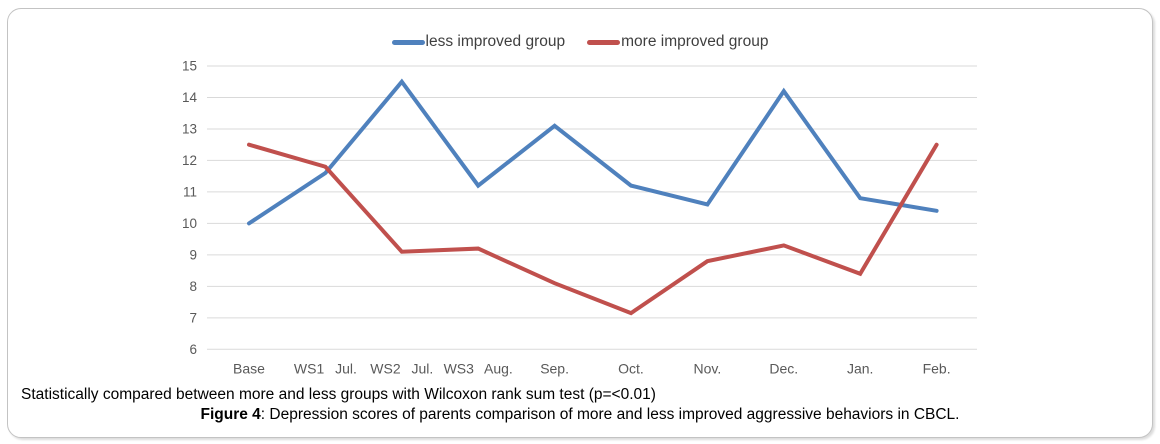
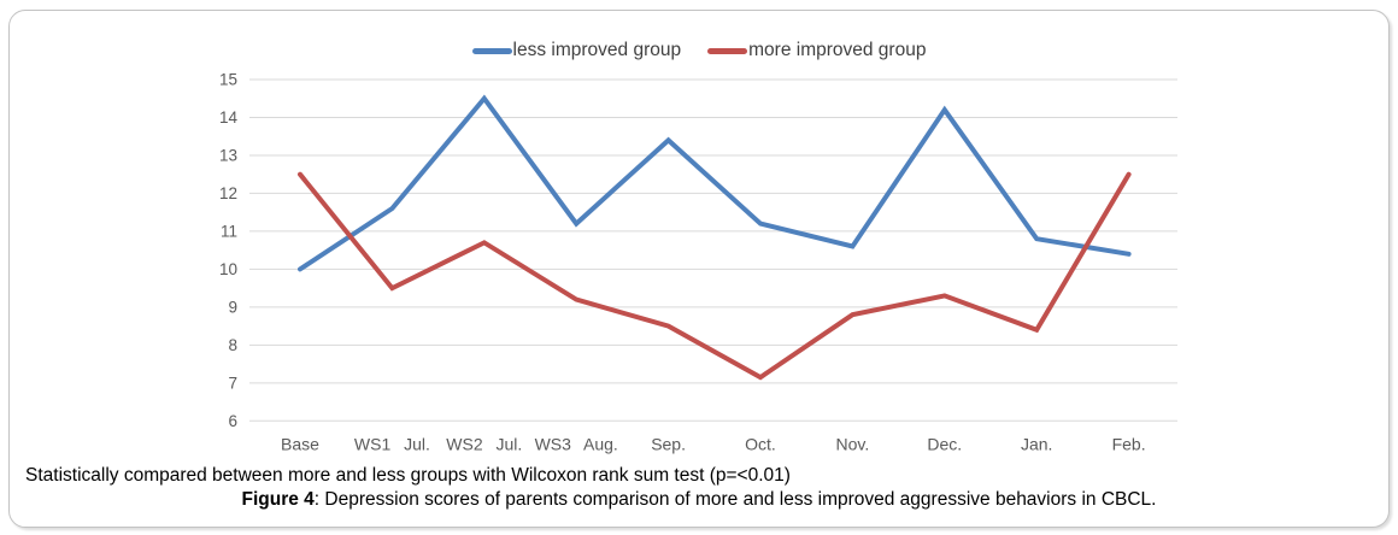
more improved group/WS1 Jul.: 11.8 -> 9.5
more improved group/WS2 Jul.: 9.1 -> 10.7
less improved group/Sep.: 13.1 -> 13.4
more improved group/Sep.: 8.1 -> 8.5
